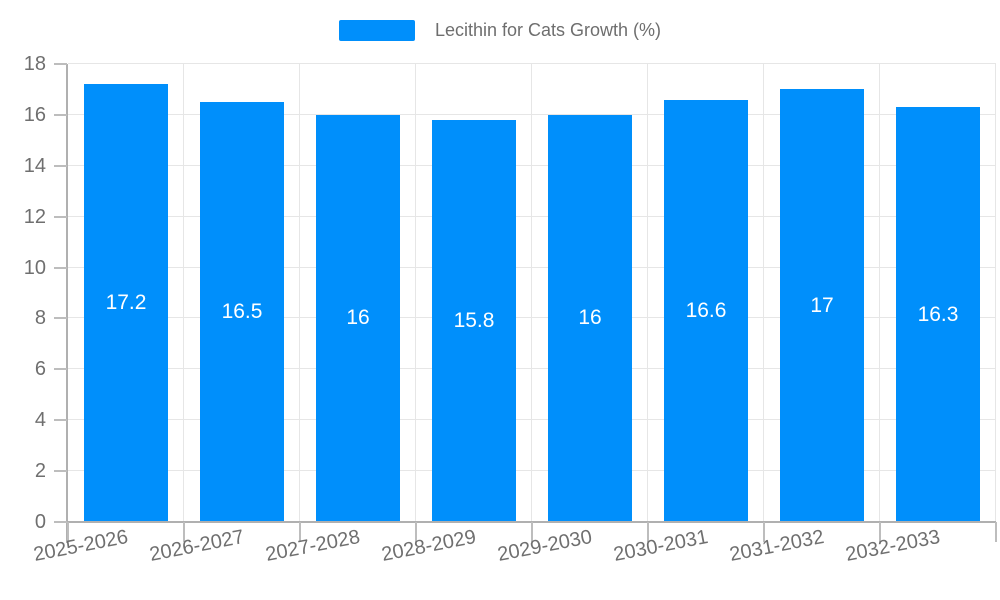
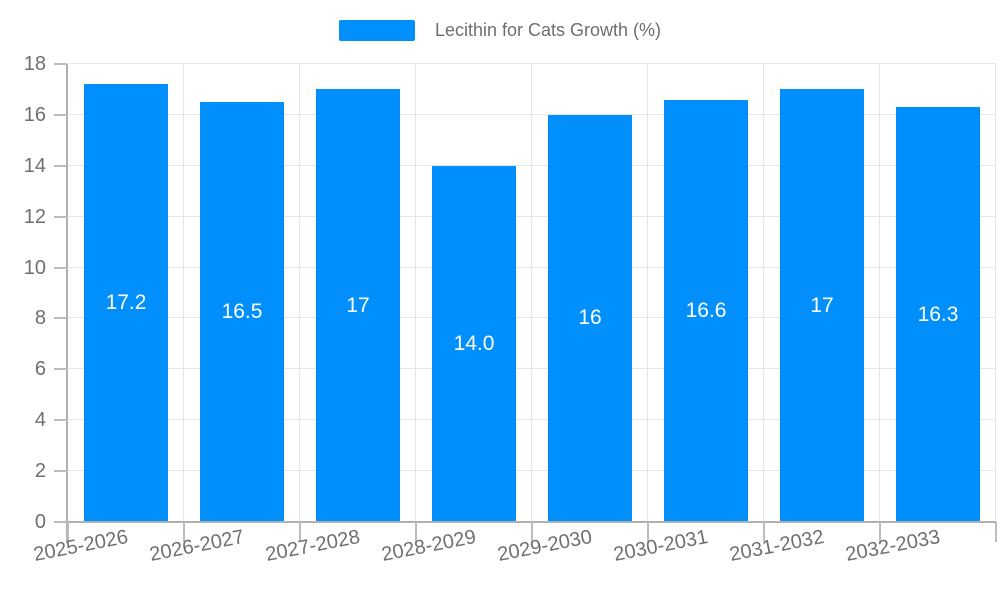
2027-2028: 16 -> 17
2028-2029: 15.8 -> 14.0
